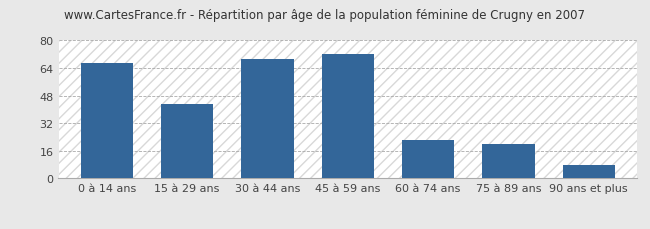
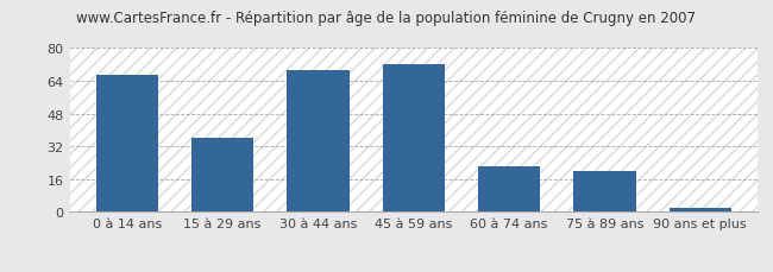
15 à 29 ans: 43 -> 36
90 ans et plus: 8 -> 2
